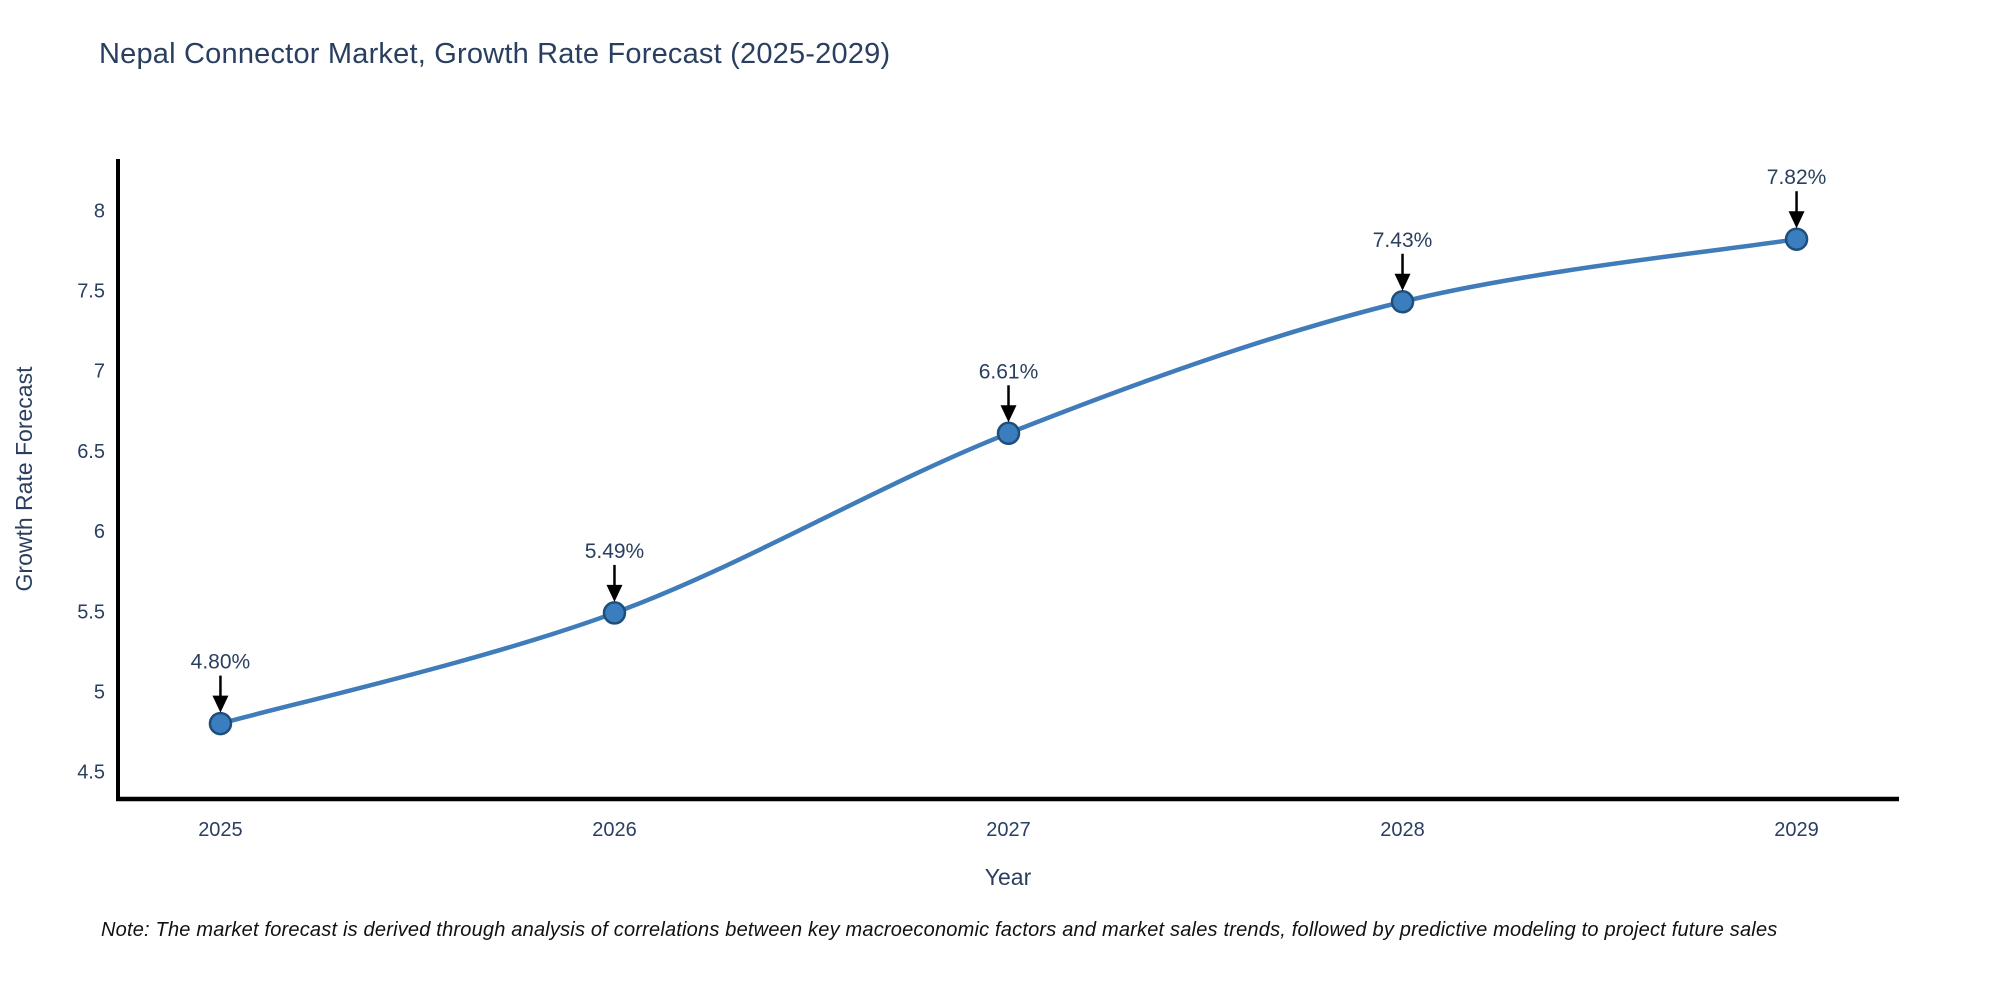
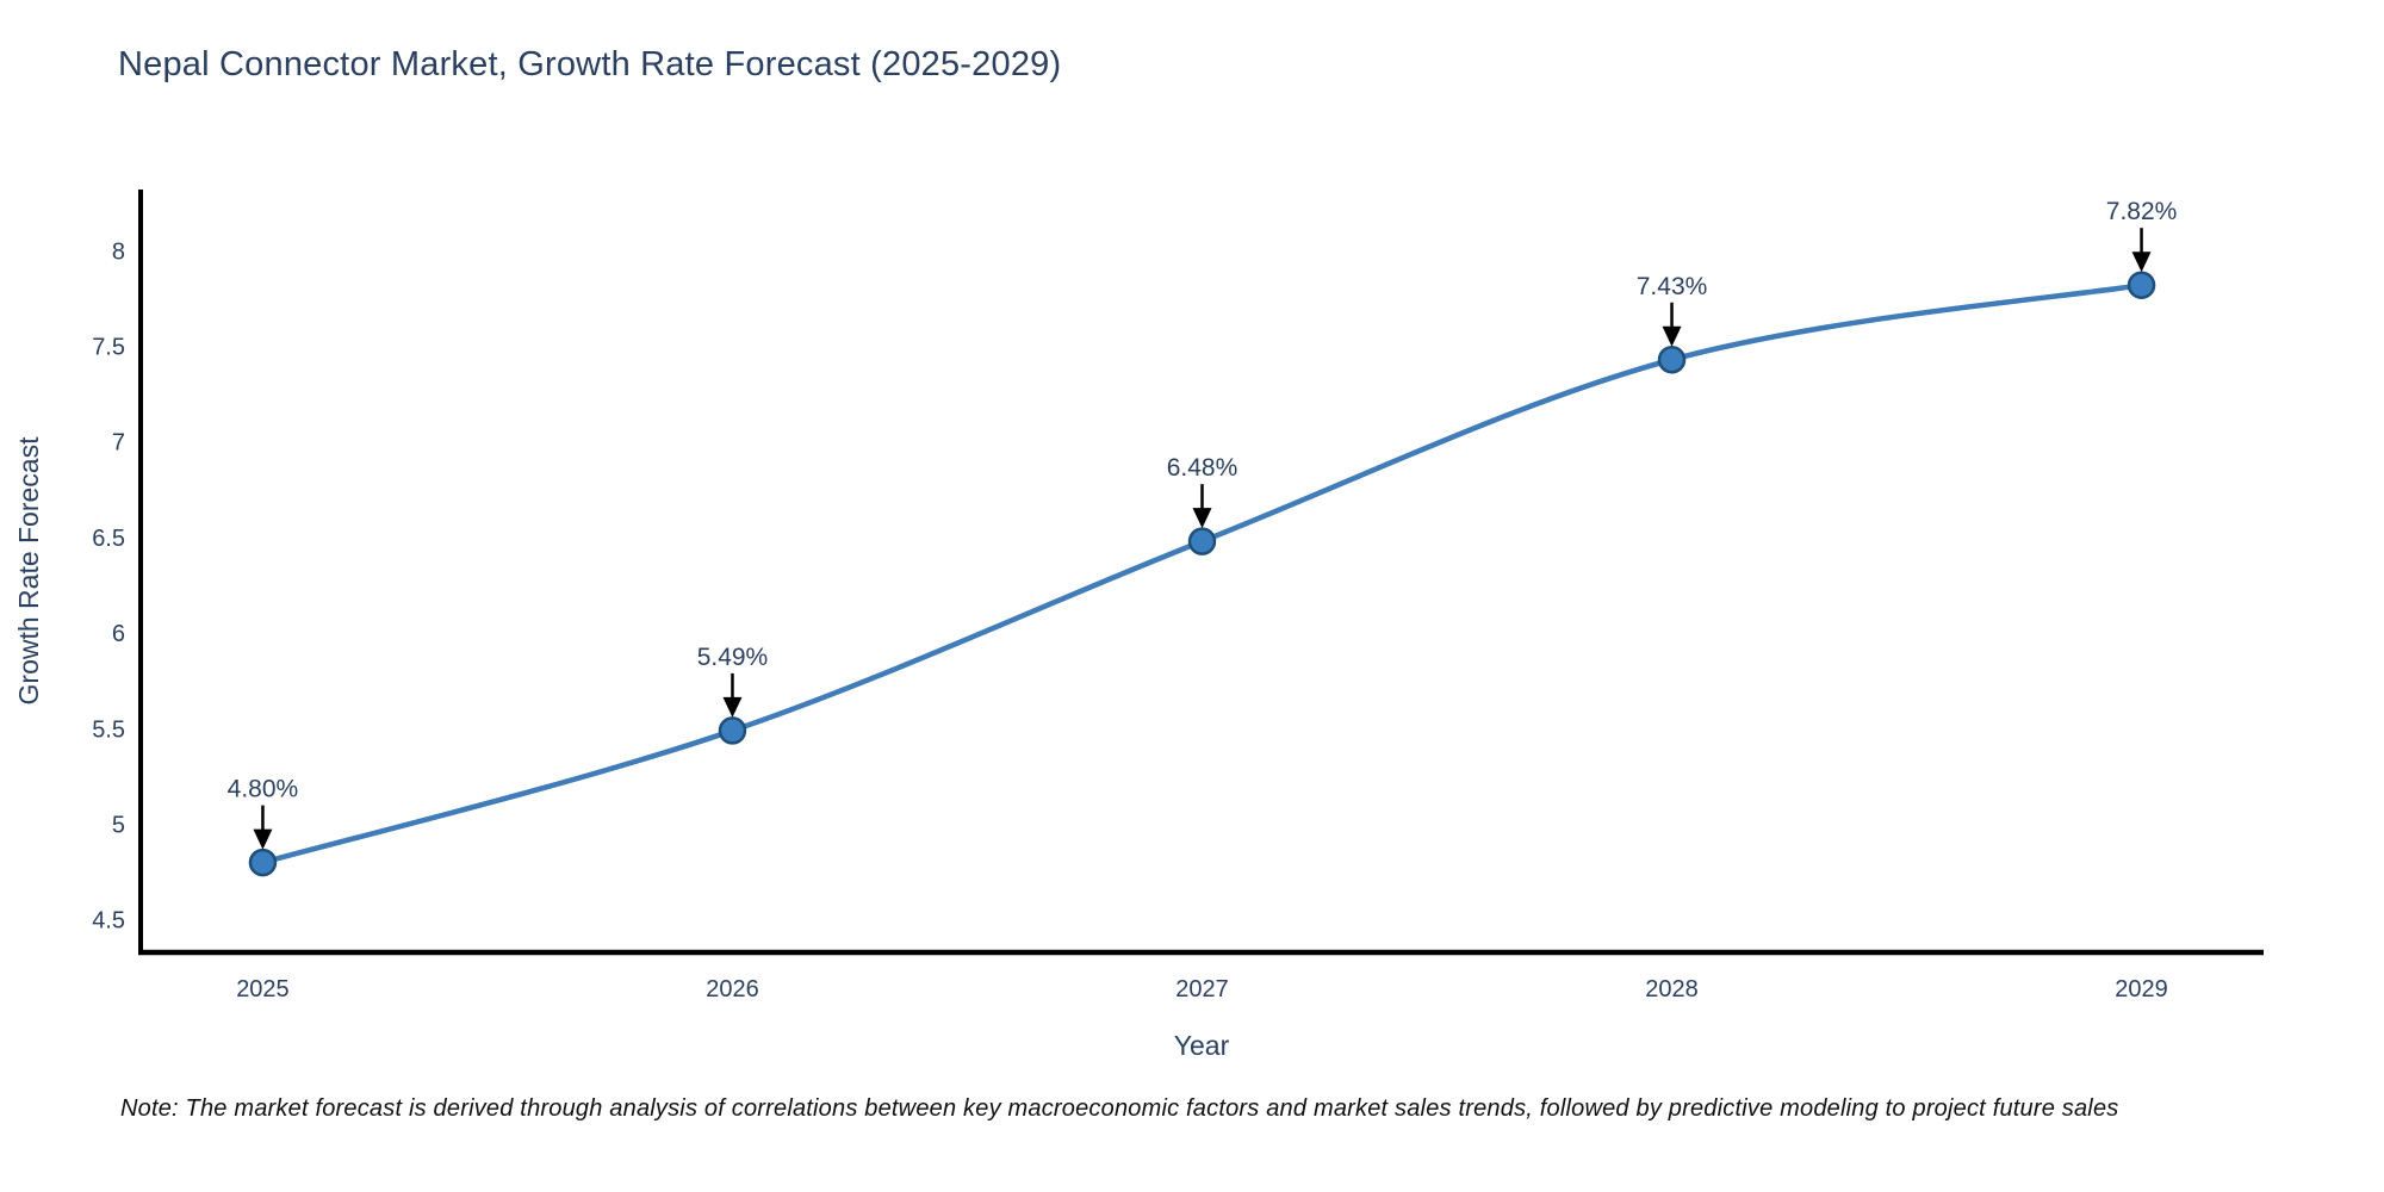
2027: 6.61% -> 6.48%
